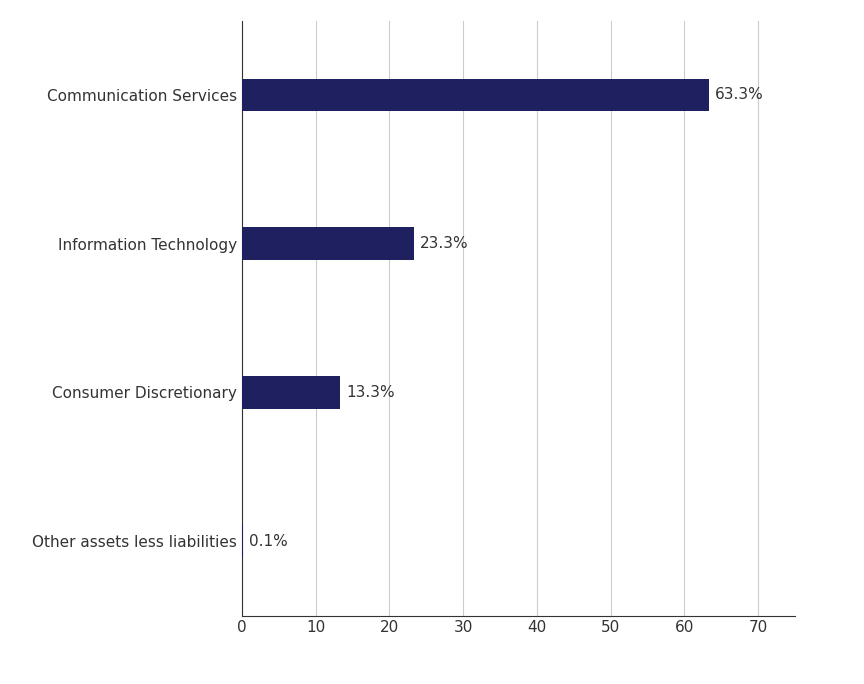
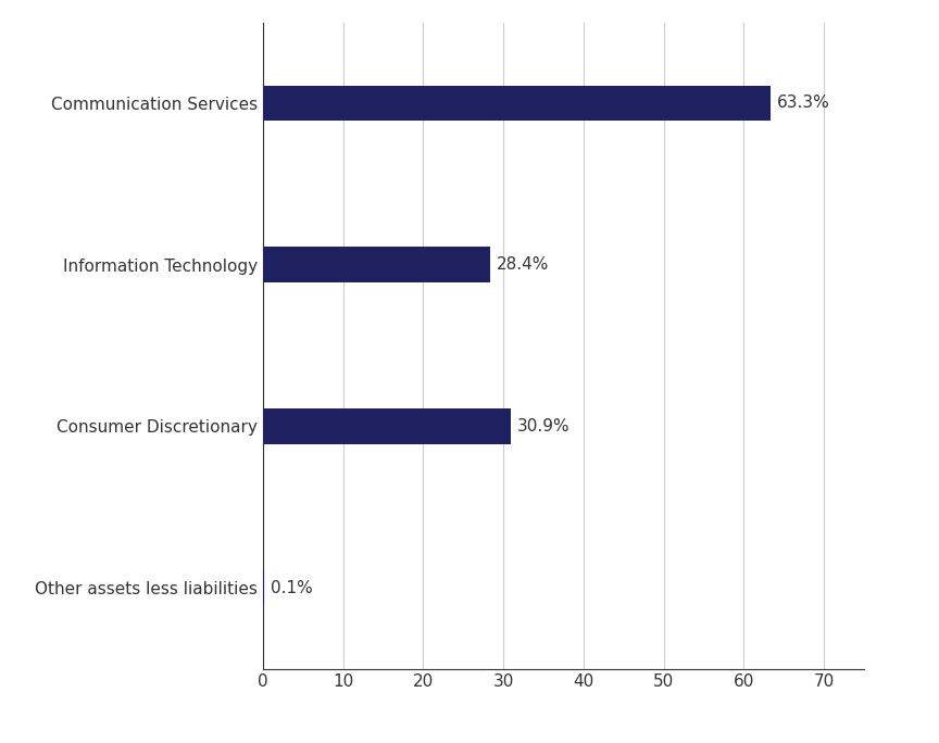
Information Technology: 23.3% -> 28.4%
Consumer Discretionary: 13.3% -> 30.9%
